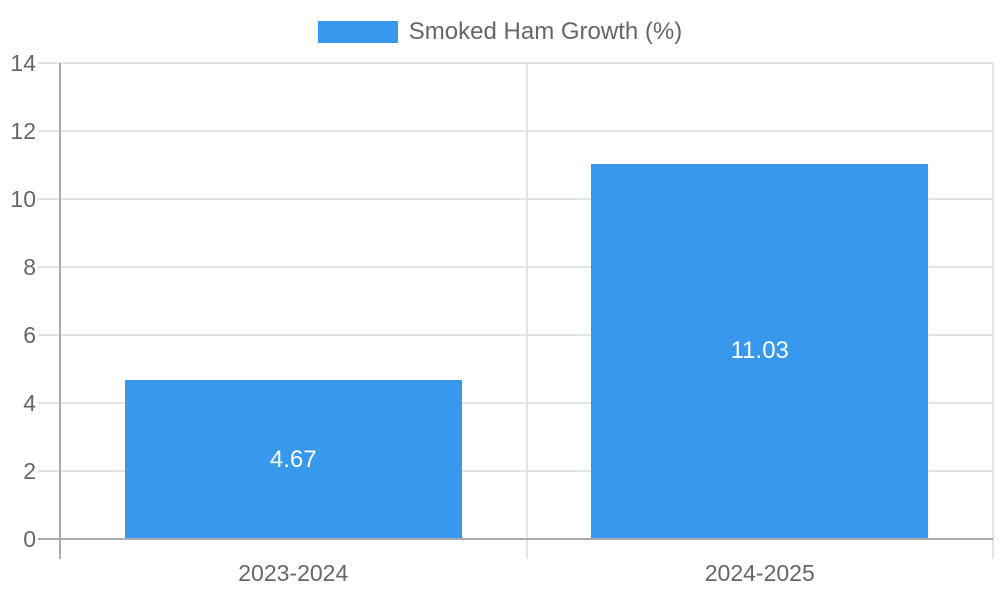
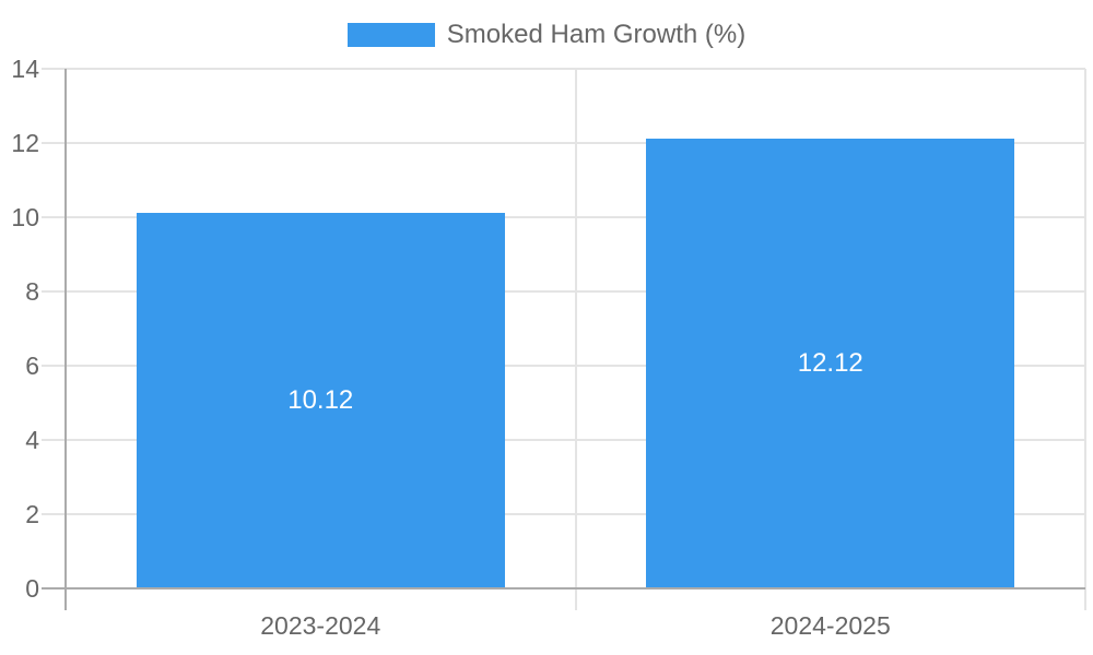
2023-2024: 4.67 -> 10.12
2024-2025: 11.03 -> 12.12
